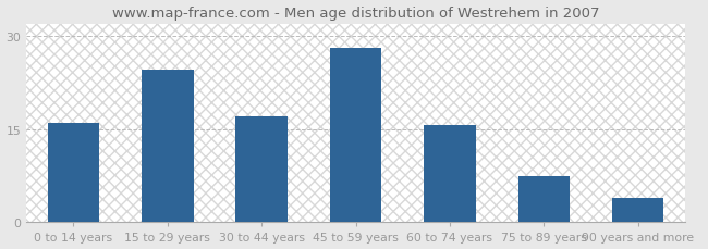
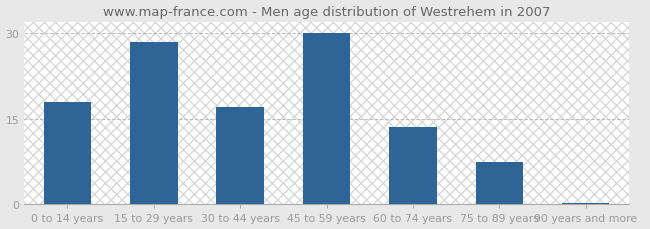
0 to 14 years: 16.0 -> 18.0
15 to 29 years: 24.6 -> 28.5
45 to 59 years: 28.0 -> 30.0
60 to 74 years: 15.6 -> 13.5
90 years and more: 4.0 -> 0.3
